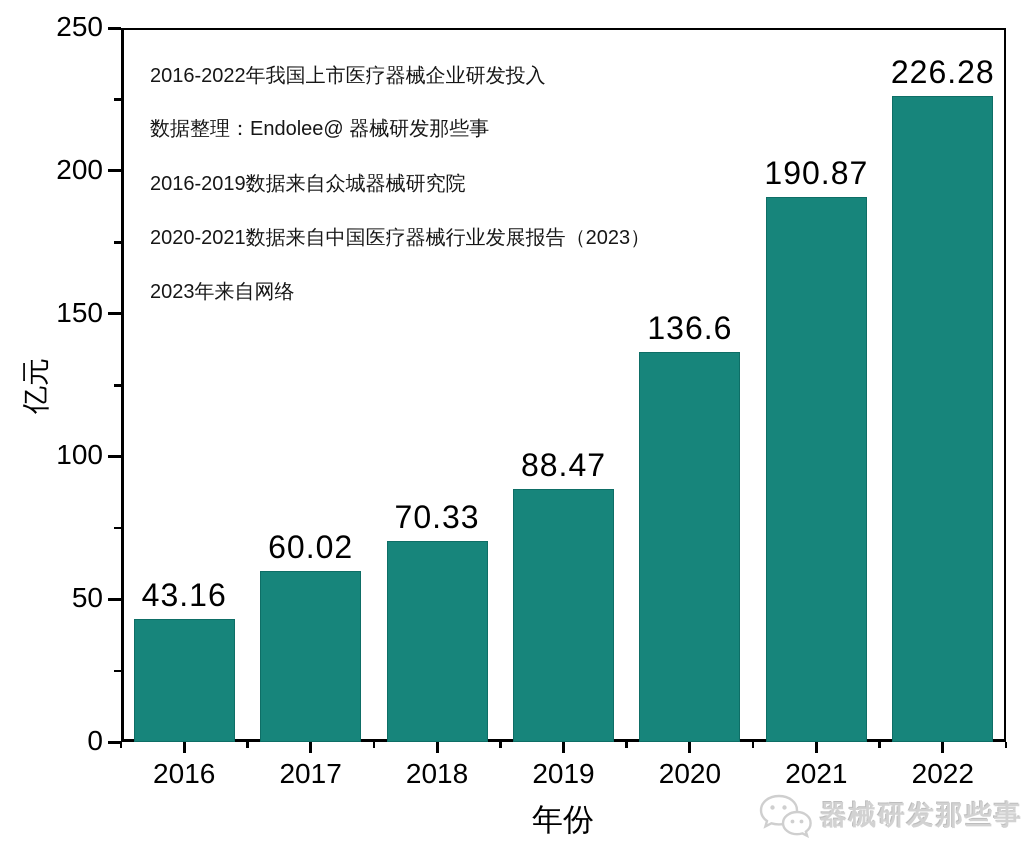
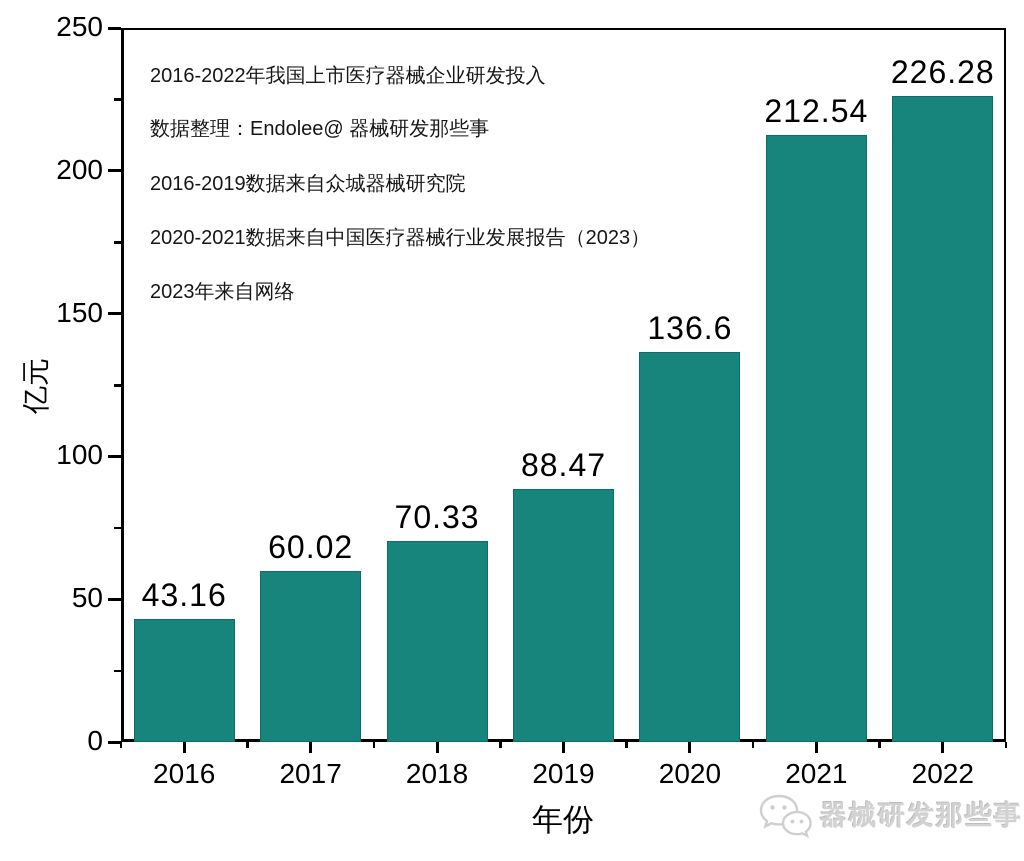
2021: 190.87 -> 212.54
